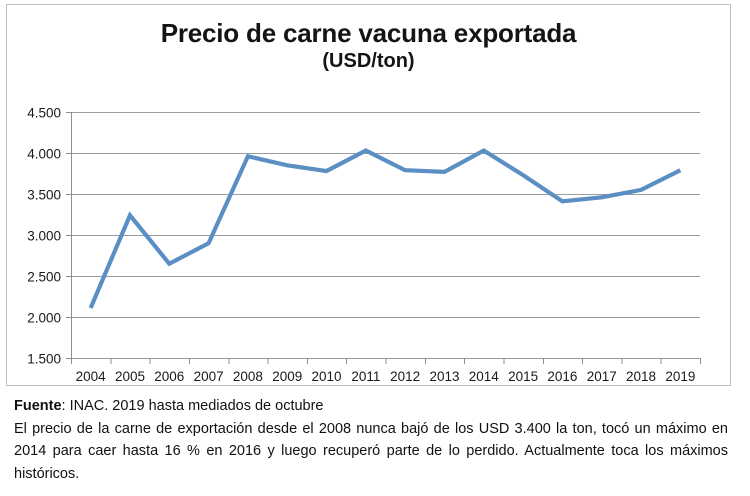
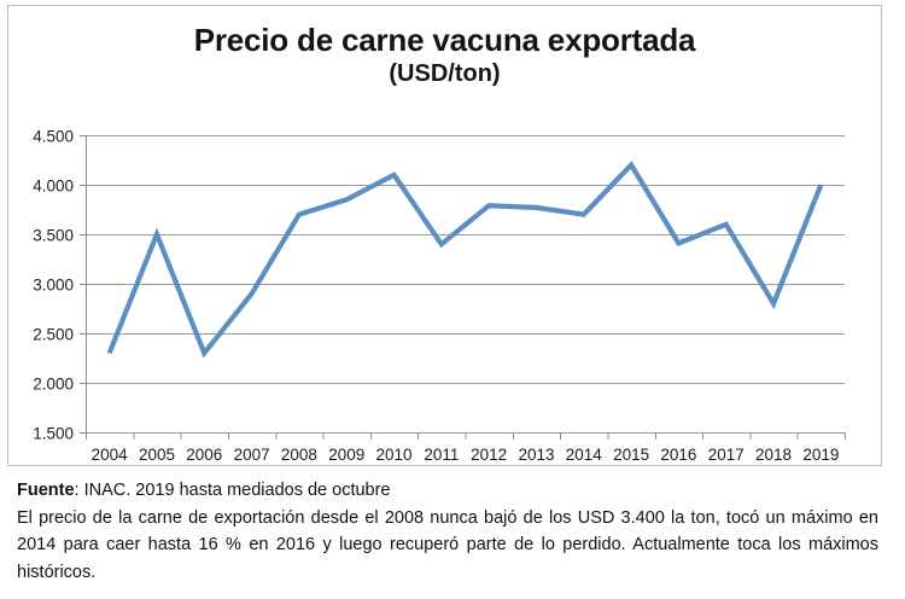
2004: 2100 -> 2300
2005: 3200 -> 3500
2006: 2600 -> 2300
2008: 4000 -> 3700
2010: 3800 -> 4100
2011: 4000 -> 3400
2014: 4000 -> 3700
2015: 3700 -> 4200
2017: 3500 -> 3600
2018: 3600 -> 2800
2019: 3800 -> 4000
